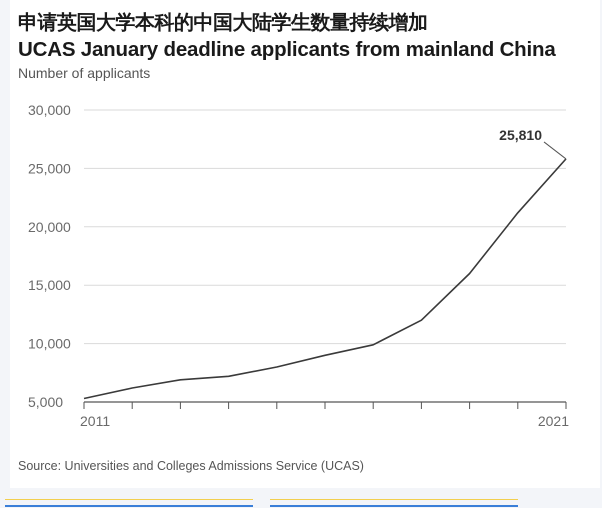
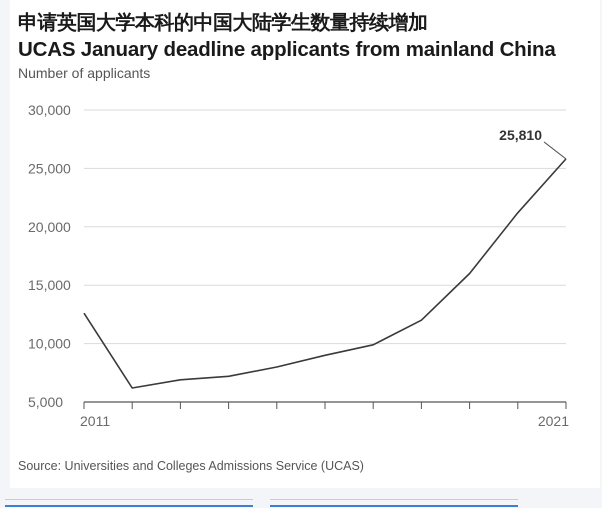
2011: 5300 -> 12600
